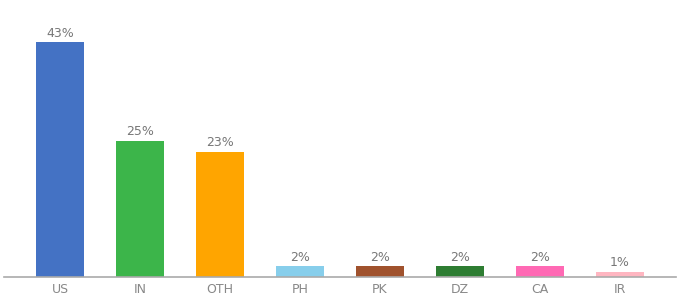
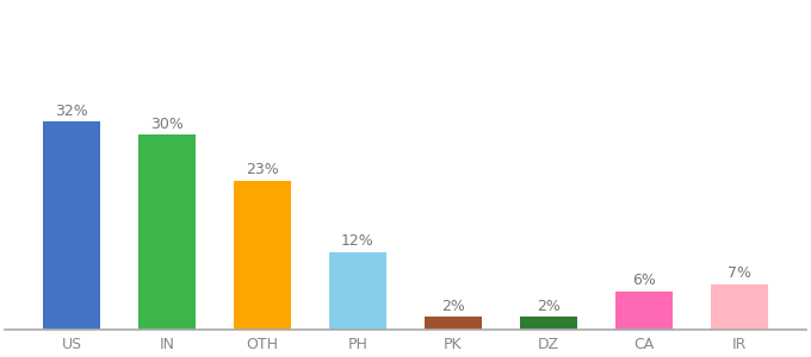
US: 43% -> 32%
IN: 25% -> 30%
PH: 2% -> 12%
CA: 2% -> 6%
IR: 1% -> 7%
